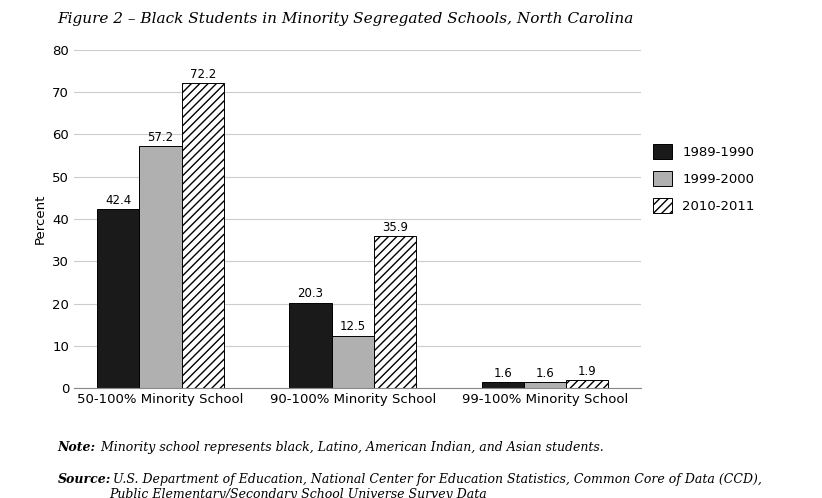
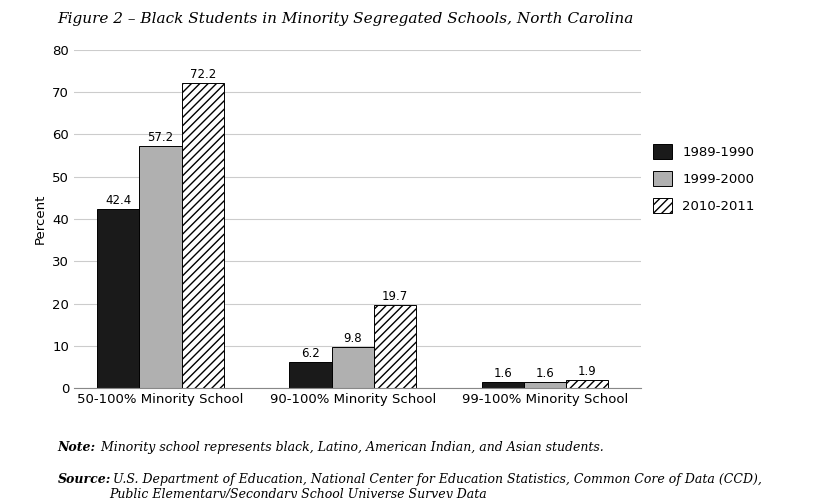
1989-1990/90-100% Minority School: 20.3 -> 6.2
1999-2000/90-100% Minority School: 12.5 -> 9.8
2010-2011/90-100% Minority School: 35.9 -> 19.7
